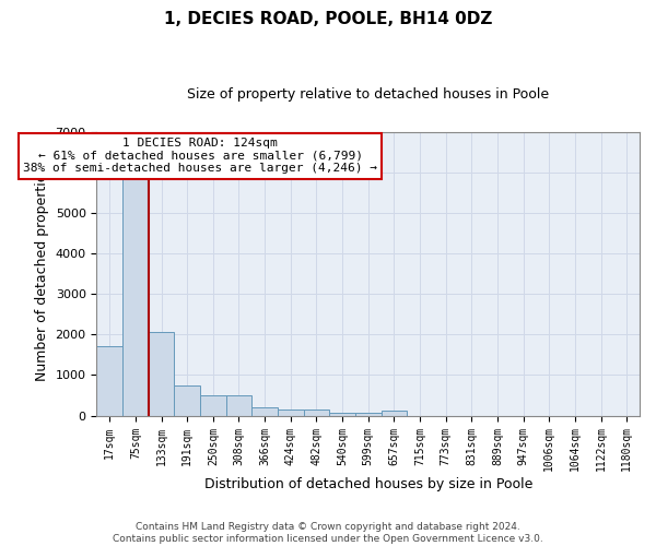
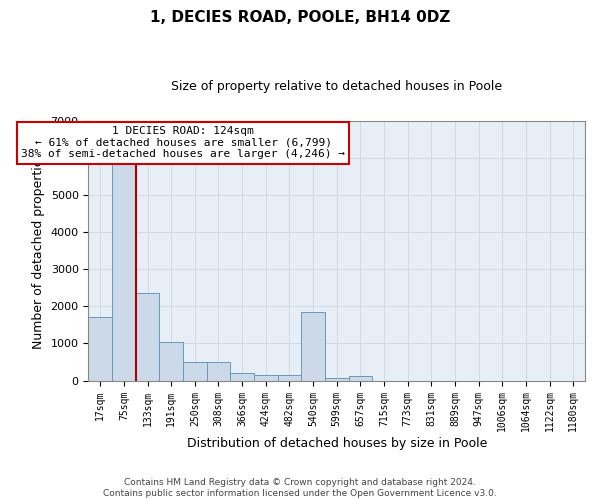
133sqm: 2050 -> 2350
191sqm: 730 -> 1050
540sqm: 80 -> 1850
